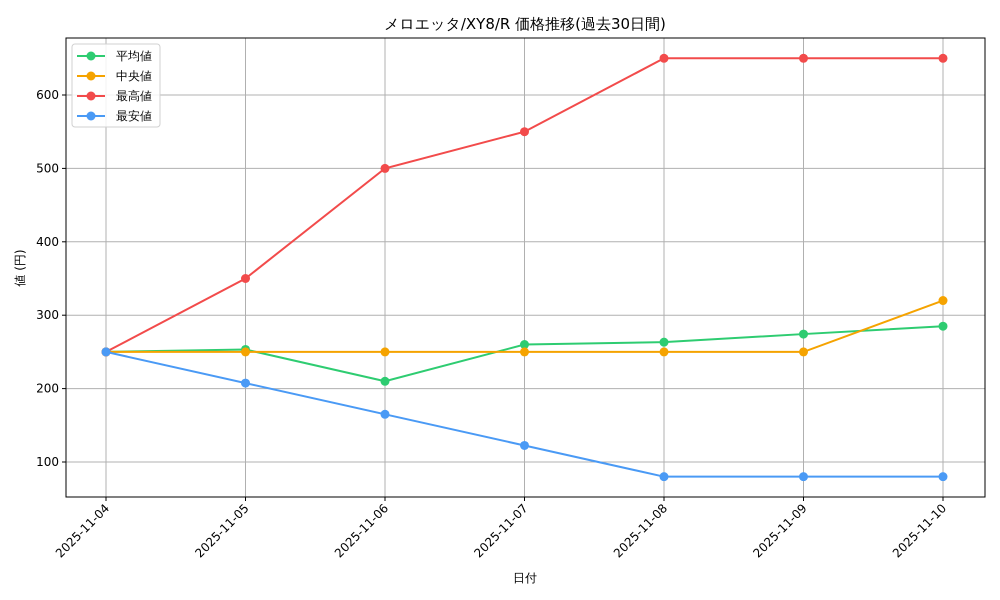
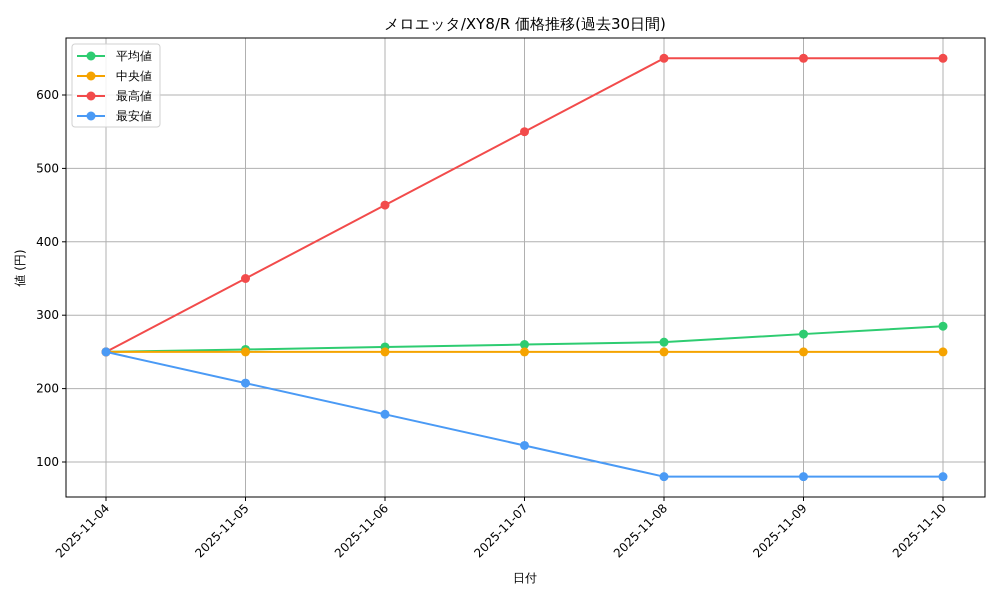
平均値/2025-11-06: 210 -> 260
最高値/2025-11-06: 500 -> 450
中央値/2025-11-10: 320 -> 250
